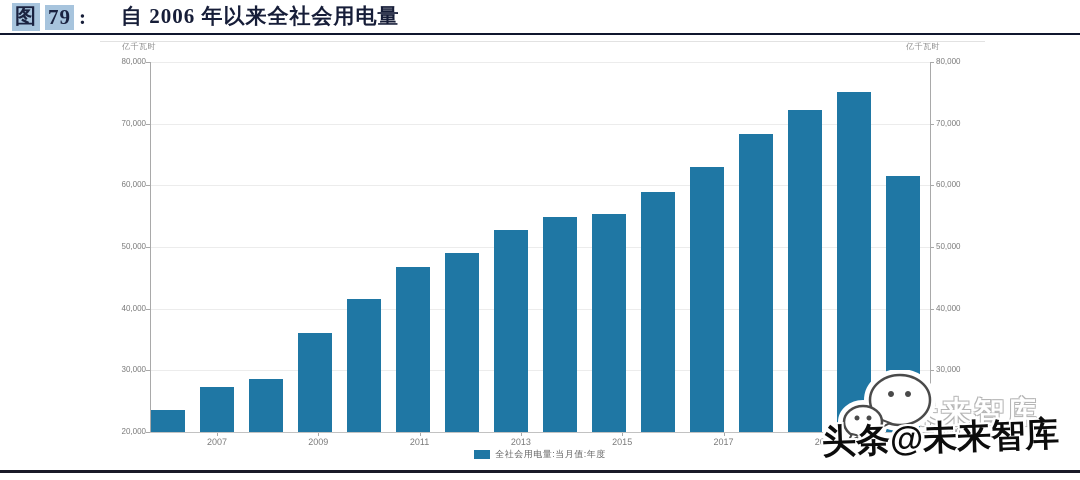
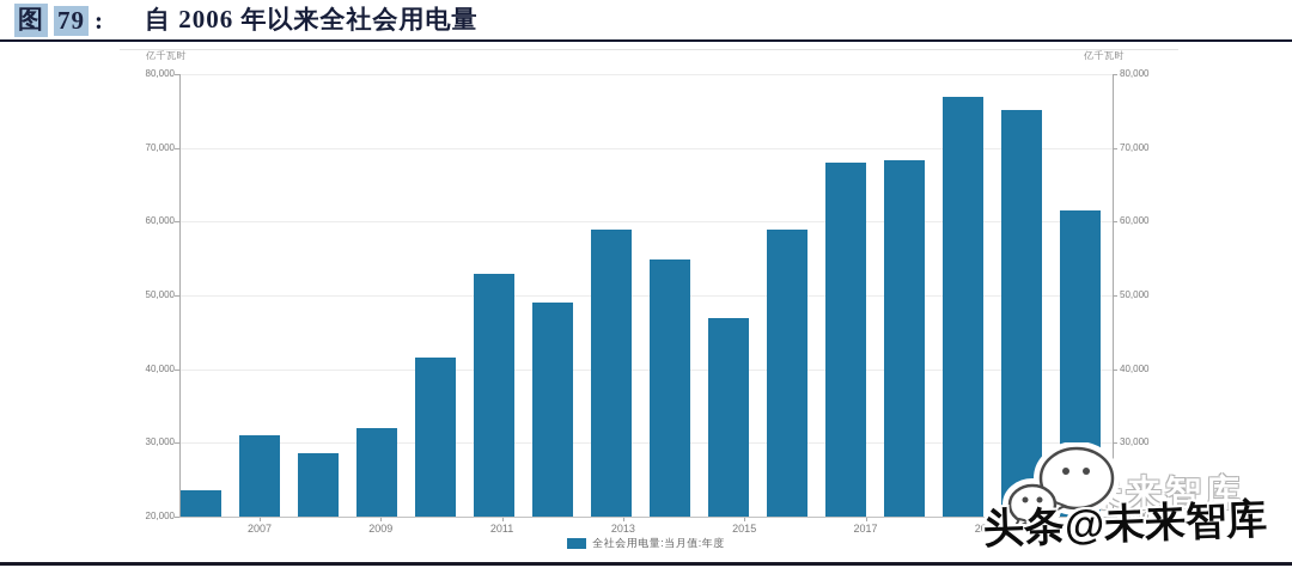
2007: 27000 -> 31000
2009: 36000 -> 32000
2011: 47000 -> 53000
2013: 53000 -> 59000
2015: 55000 -> 47000
2017: 63000 -> 68000
2019: 72000 -> 77000
